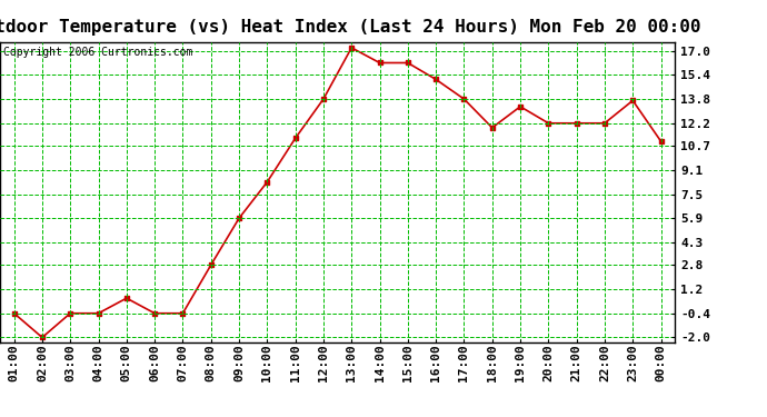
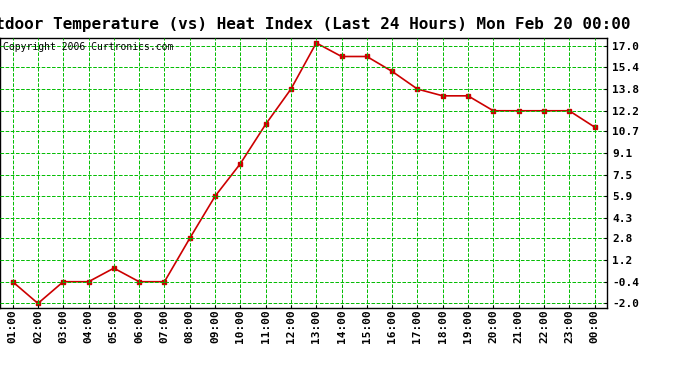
18:00: 11.9 -> 13.3
23:00: 13.7 -> 12.2
